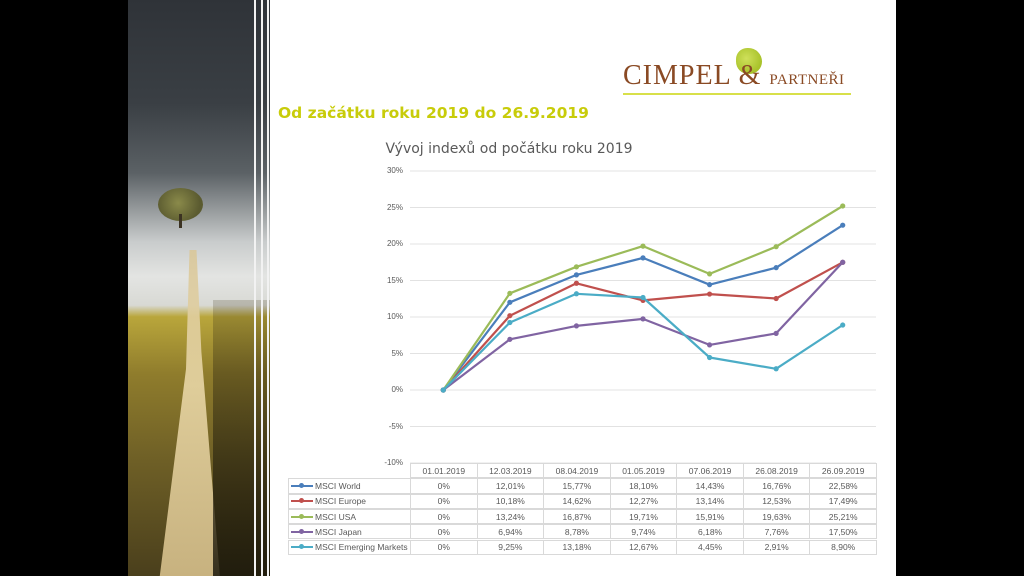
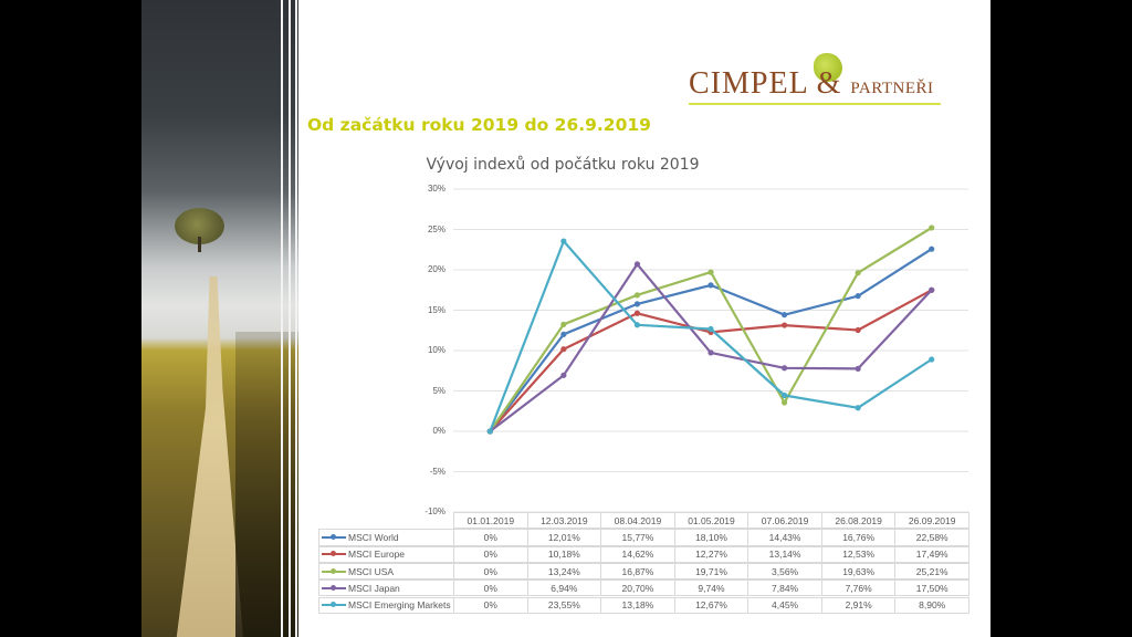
MSCI Emerging Markets/12.03.2019: 9,25% -> 23,55%
MSCI Japan/08.04.2019: 8,78% -> 20,70%
MSCI USA/07.06.2019: 15,91% -> 3,56%
MSCI Japan/07.06.2019: 6,18% -> 7,84%
